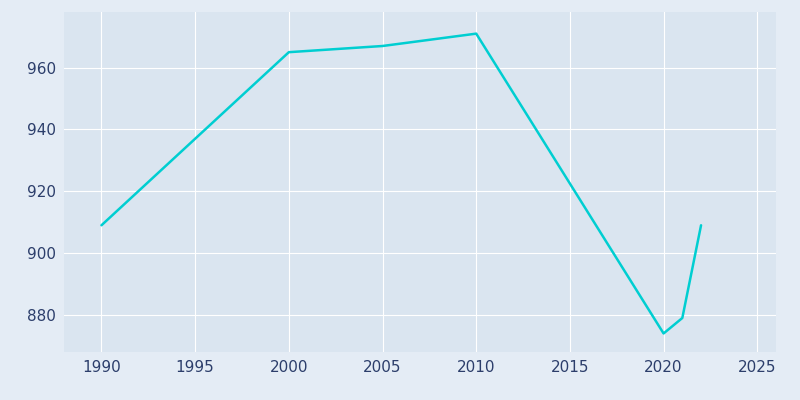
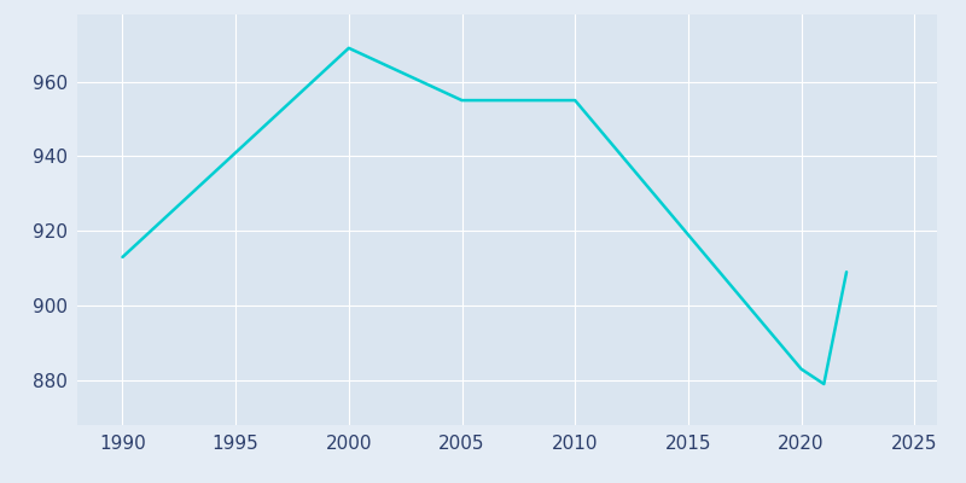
1990: 909 -> 913
2000: 965 -> 969
2005: 967 -> 955
2010: 971 -> 955
2020: 874 -> 883
